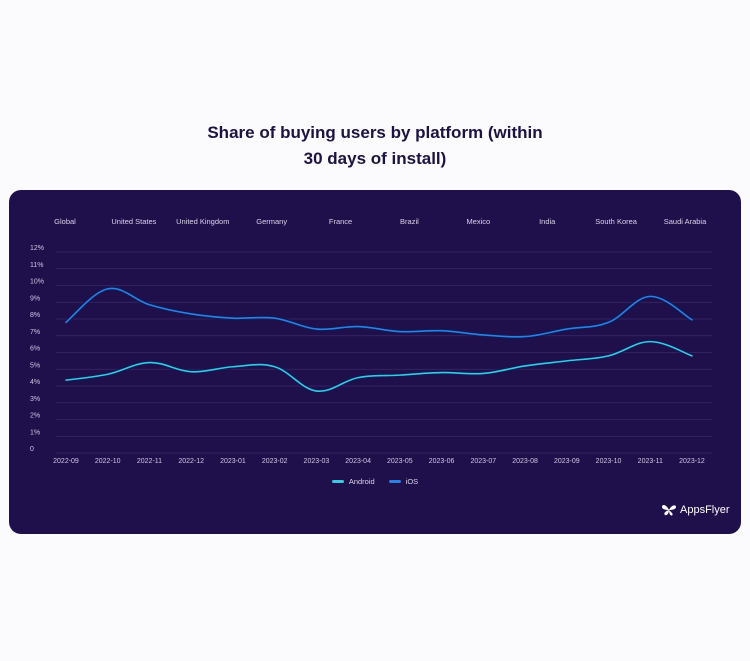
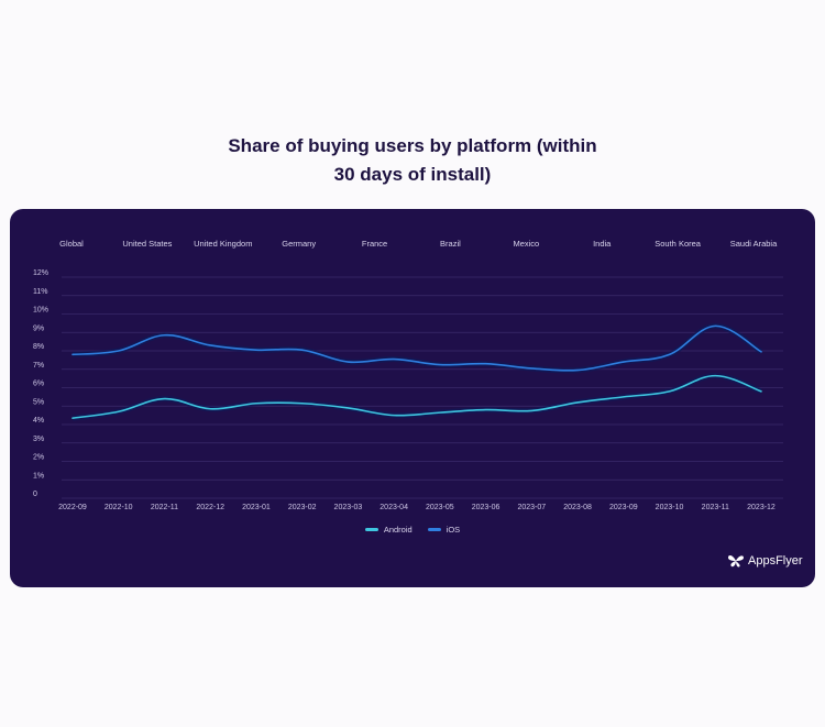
iOS/2022-10: 9.8% -> 8.0%
Android/2023-03: 3.7% -> 4.9%
